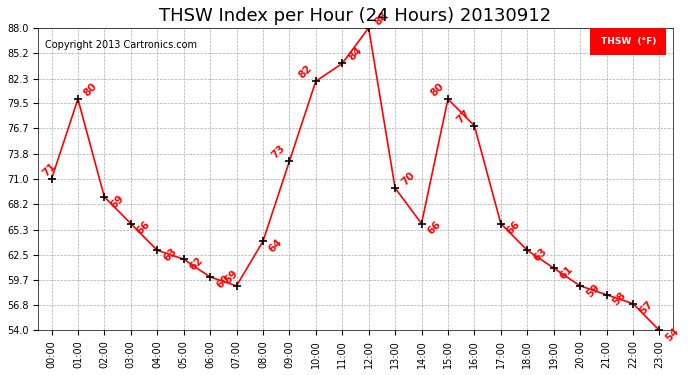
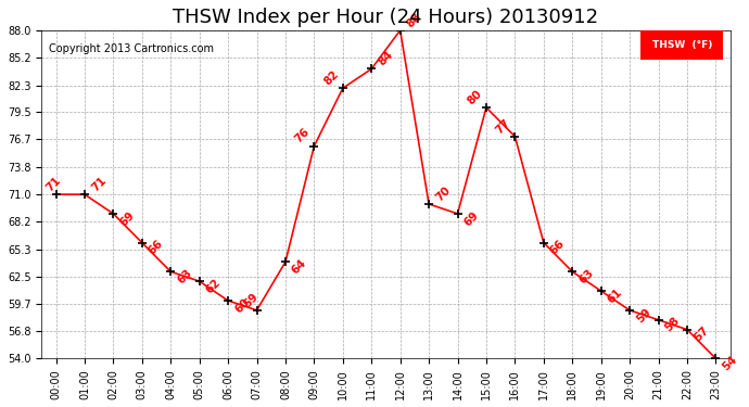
01:00: 80 -> 71
09:00: 73 -> 76
14:00: 66 -> 69
